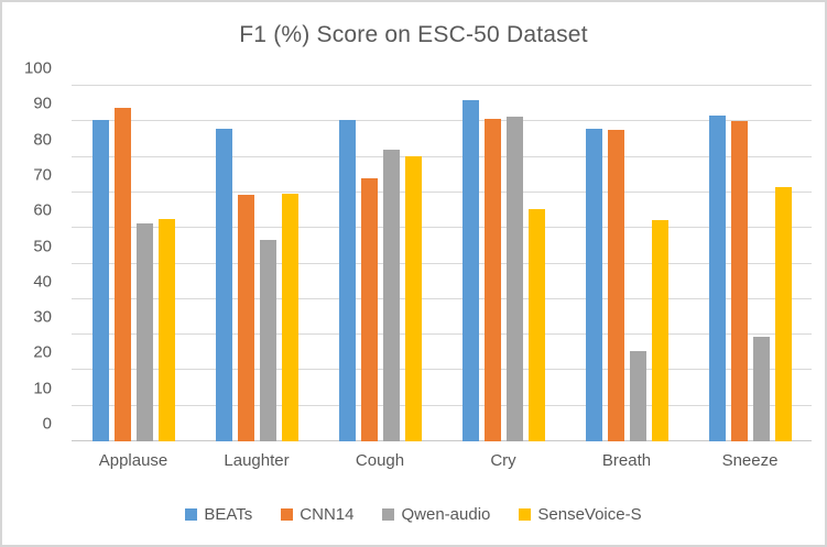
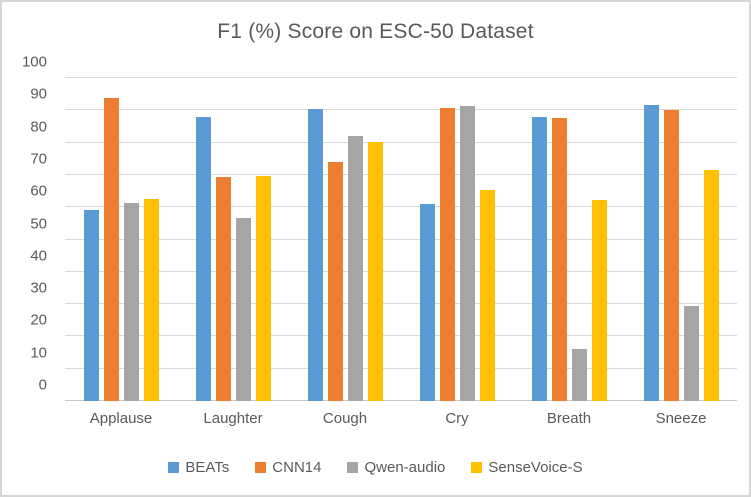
BEATs/Applause: 90 -> 59
BEATs/Cry: 96 -> 61
Qwen-audio/Breath: 25 -> 16
